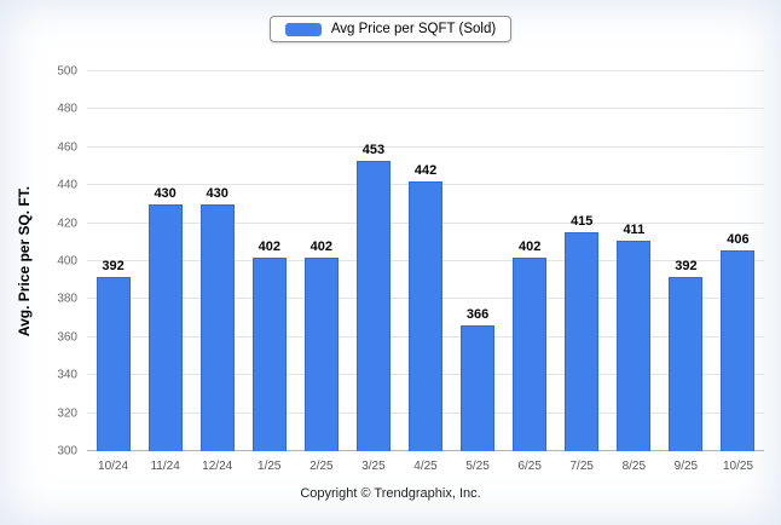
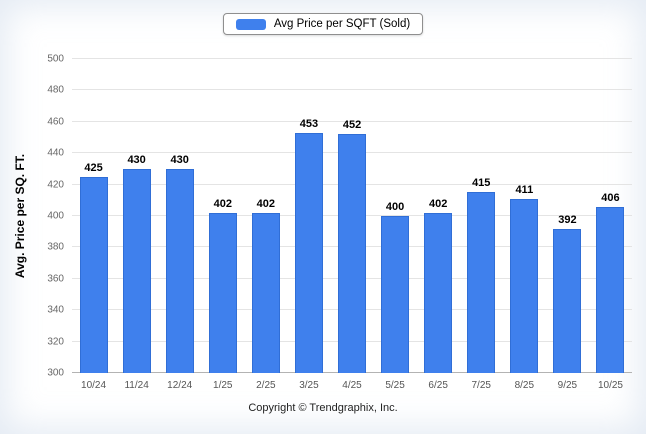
10/24: 392 -> 425
4/25: 442 -> 452
5/25: 366 -> 400
